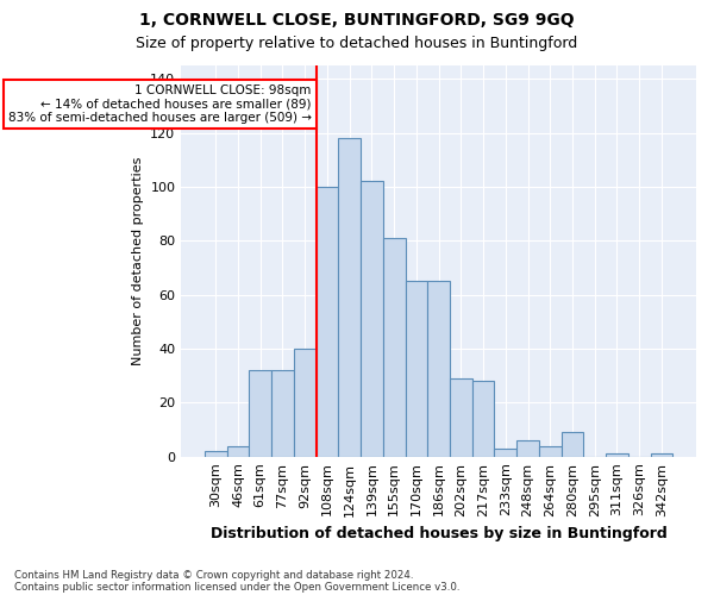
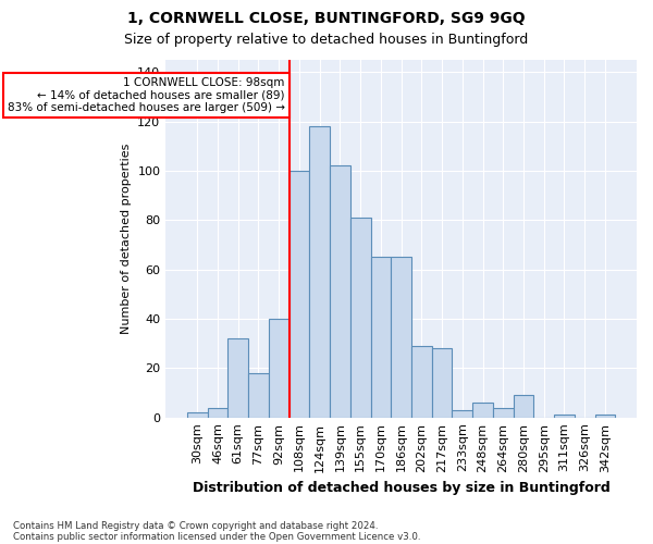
77sqm: 32 -> 18
